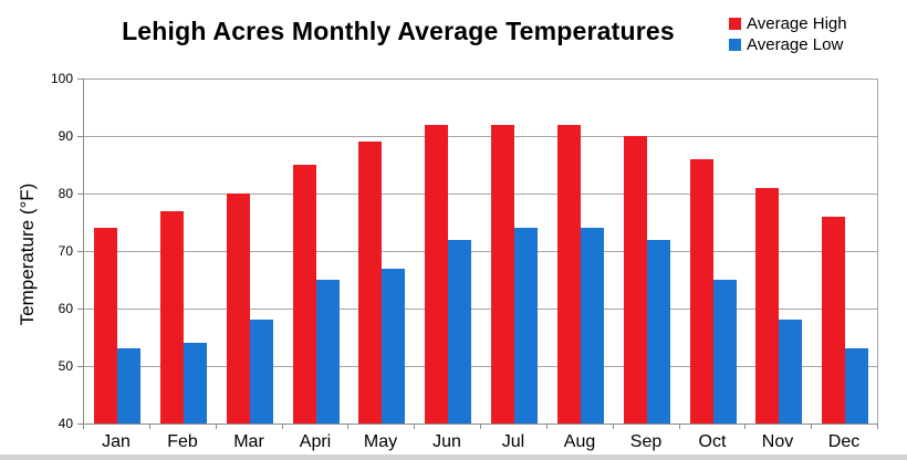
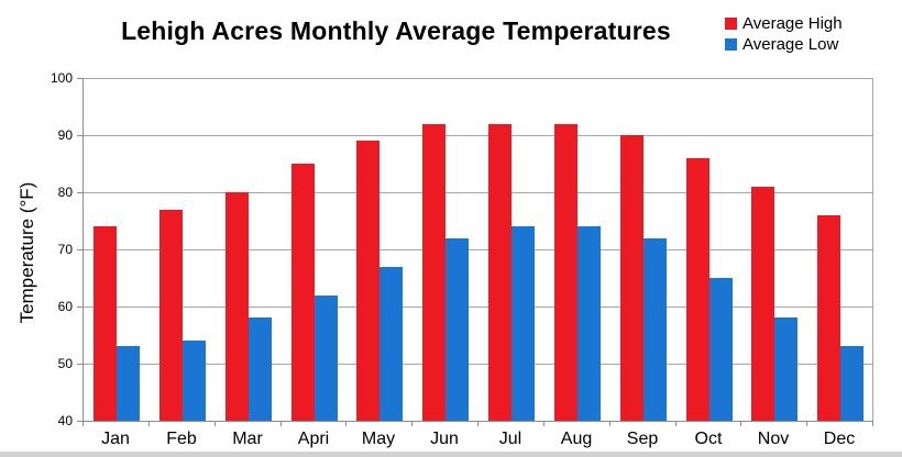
Average Low/Apri: 65 -> 62
